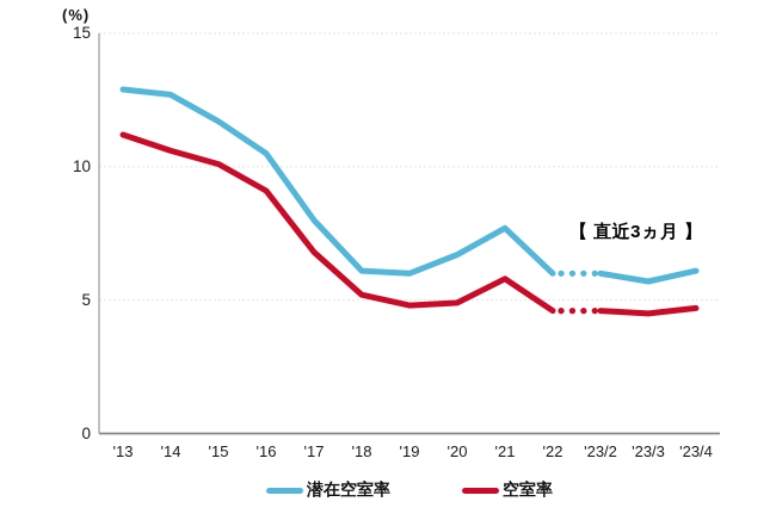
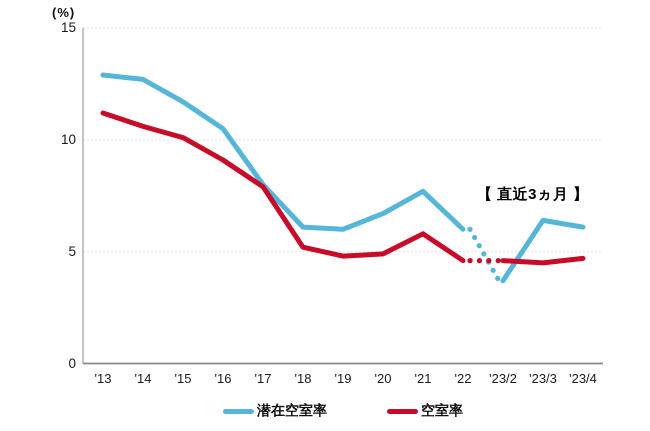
空室率/'17: 6.8 -> 7.9
潜在空室率/'23/2: 6.0 -> 3.7
潜在空室率/'23/3: 5.7 -> 6.4
